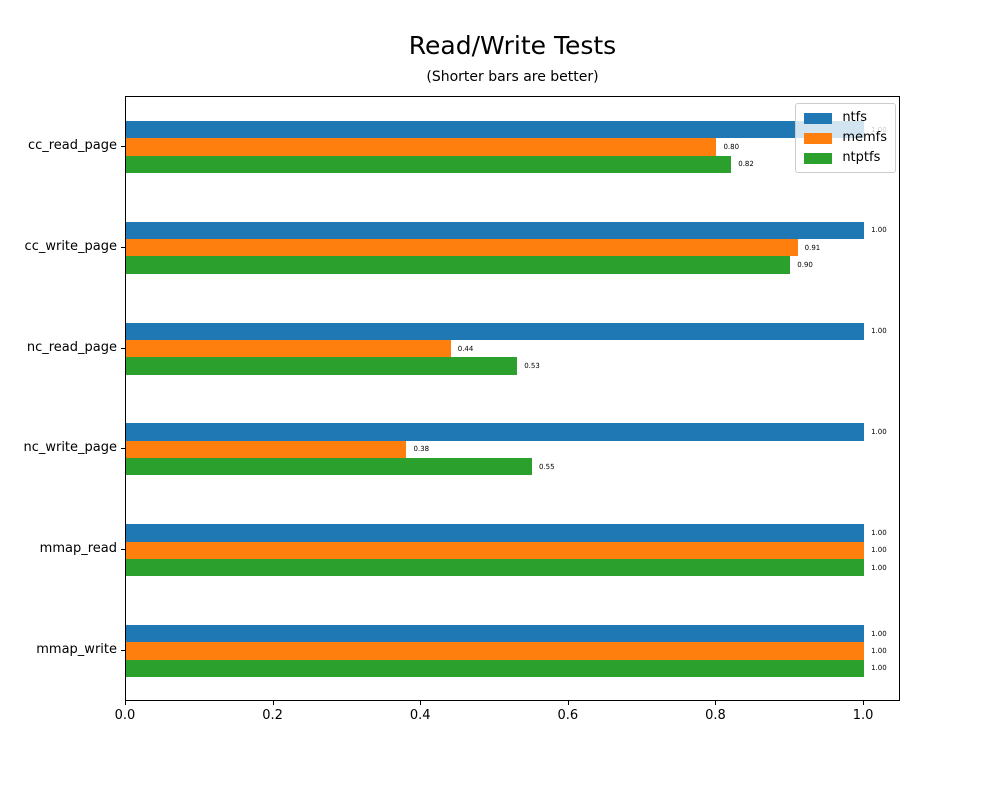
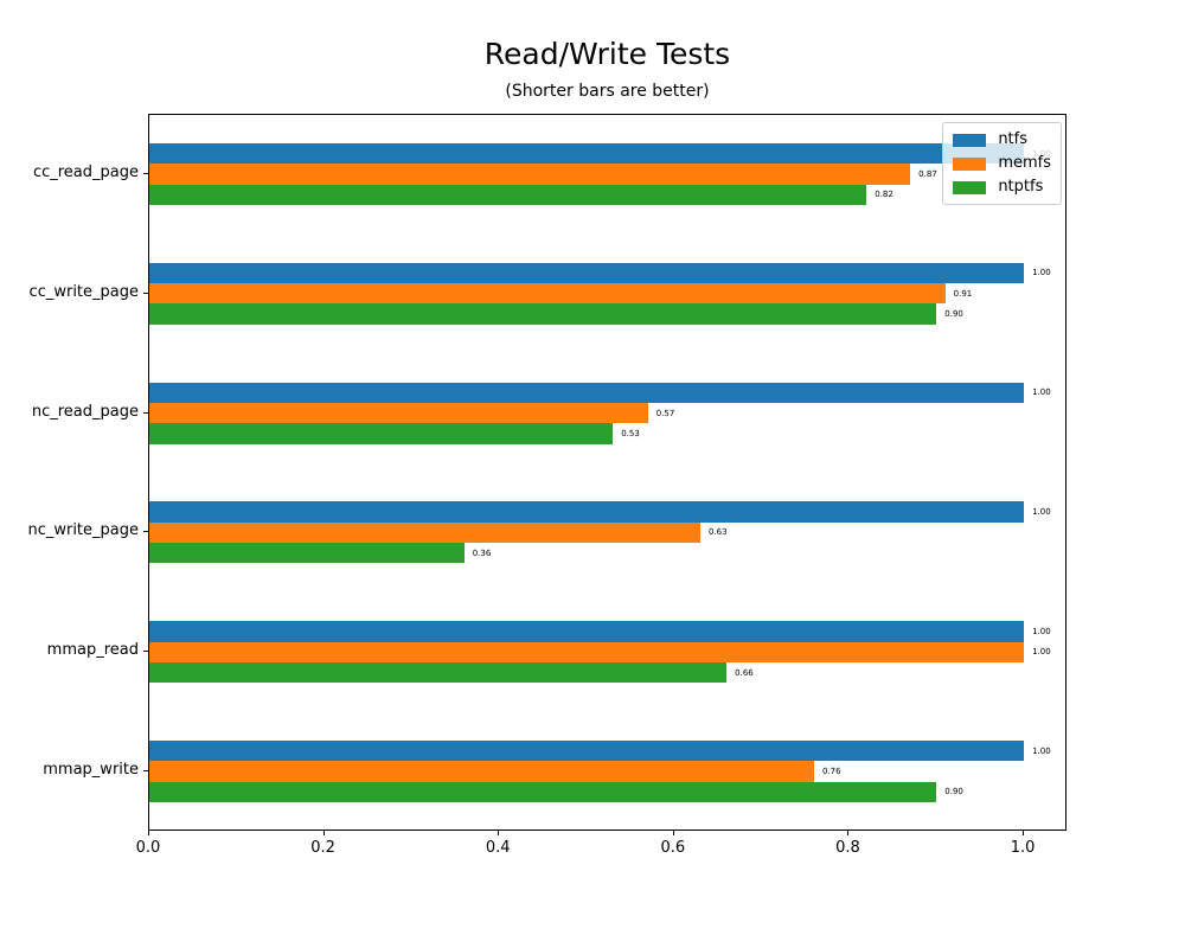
memfs/cc_read_page: 0.80 -> 0.87
memfs/nc_read_page: 0.44 -> 0.57
memfs/nc_write_page: 0.38 -> 0.63
ntptfs/nc_write_page: 0.55 -> 0.36
ntptfs/mmap_read: 1.00 -> 0.66
memfs/mmap_write: 1.00 -> 0.76
ntptfs/mmap_write: 1.00 -> 0.90
